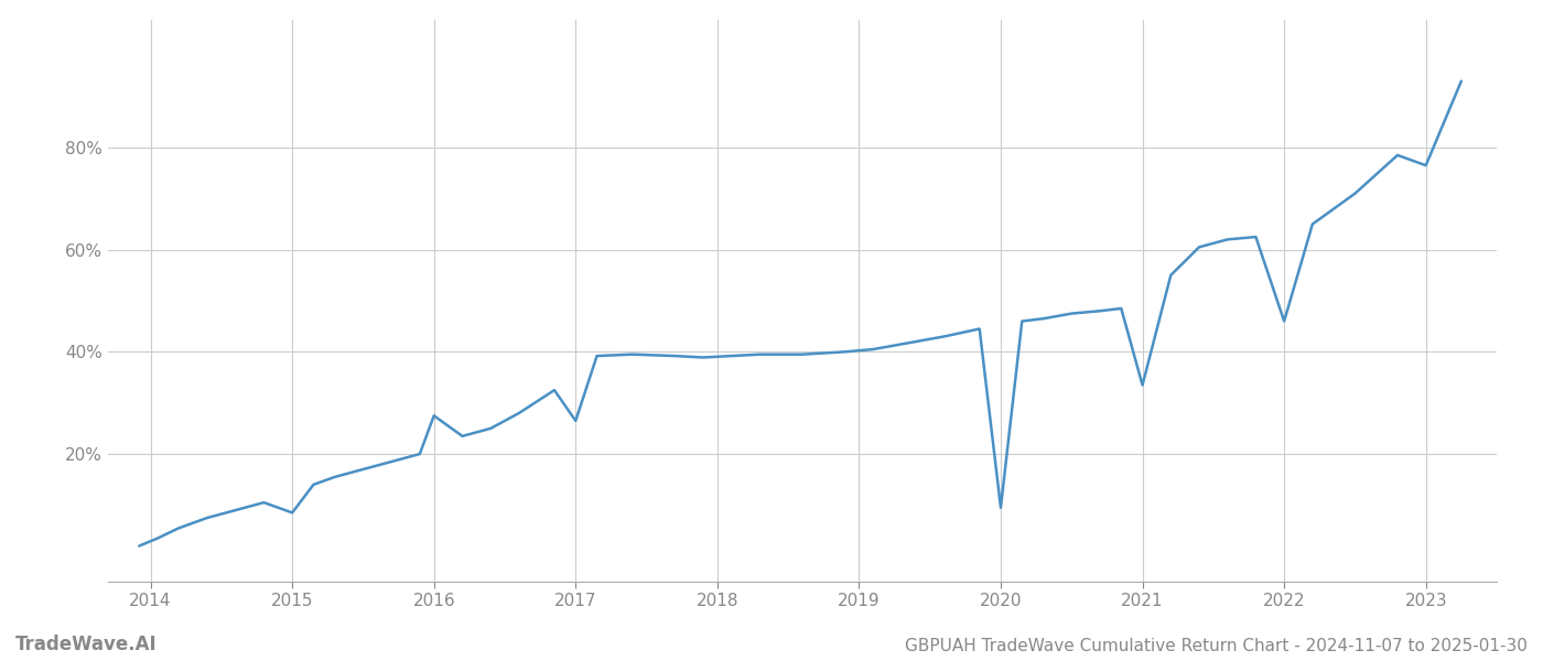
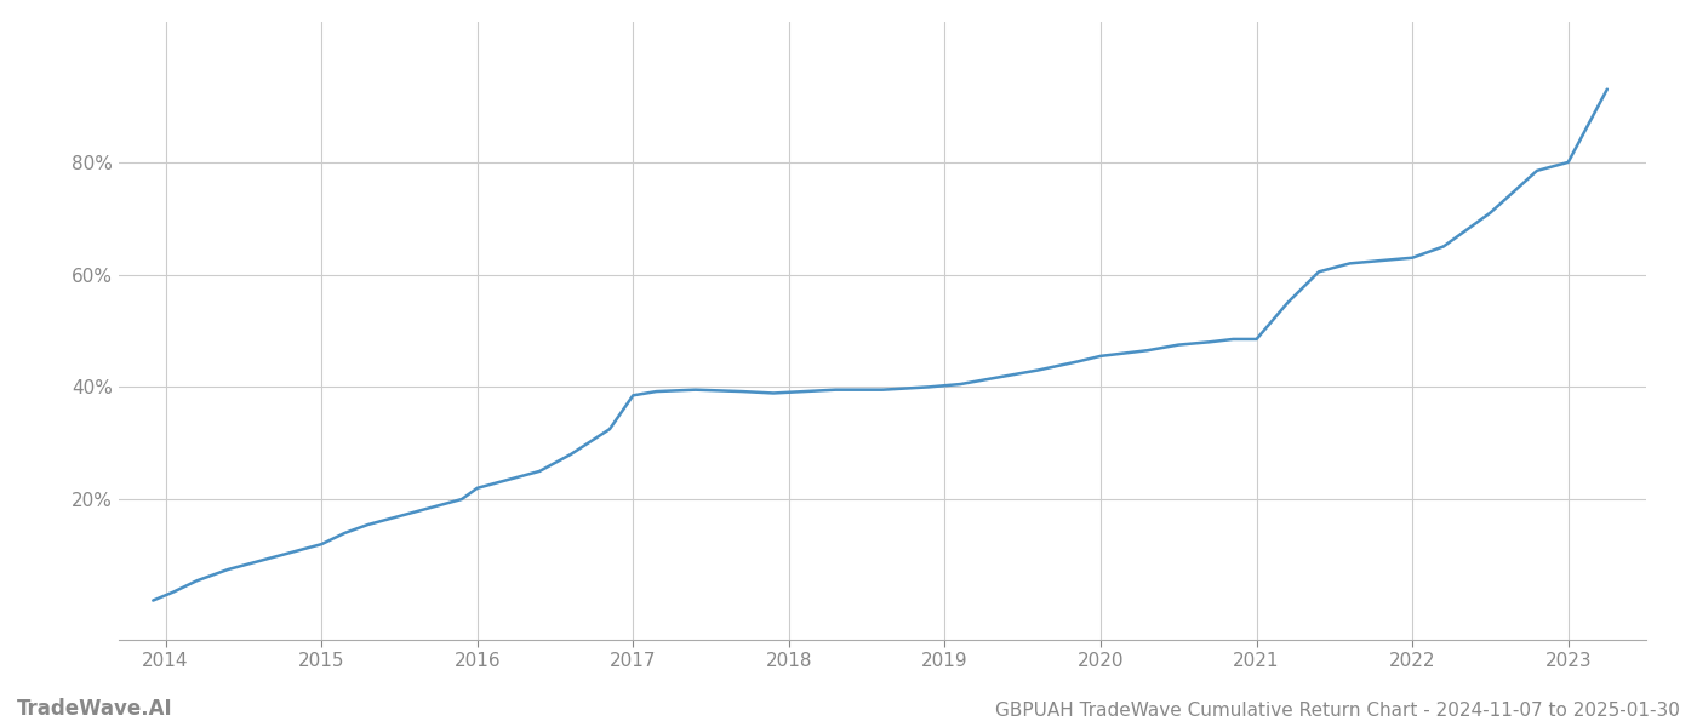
2015: 8.5% -> 12.0%
2016: 27.5% -> 22.0%
2017: 26.5% -> 38.5%
2020: 9.5% -> 45.5%
2021: 33.5% -> 48.5%
2022: 46.0% -> 63.0%
2023: 76.5% -> 80.0%
